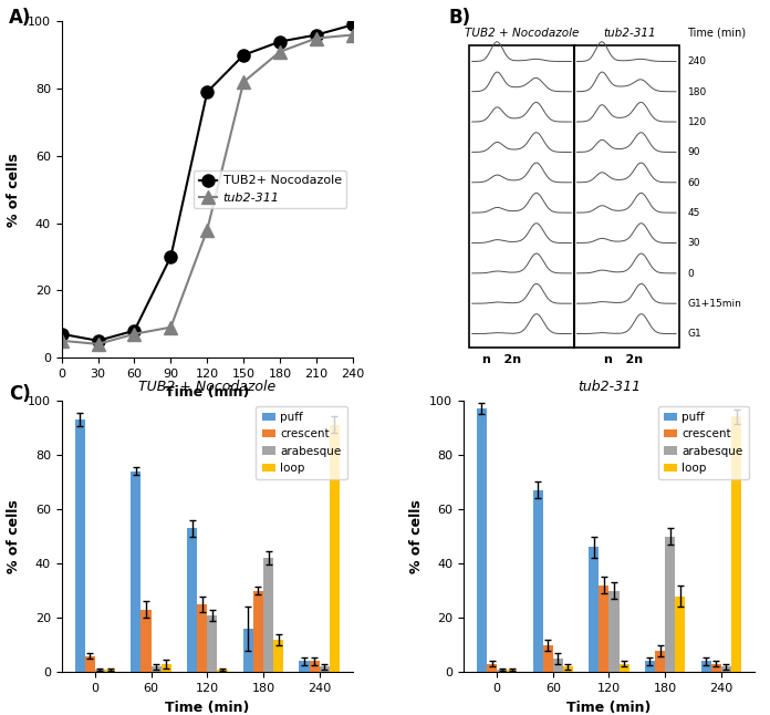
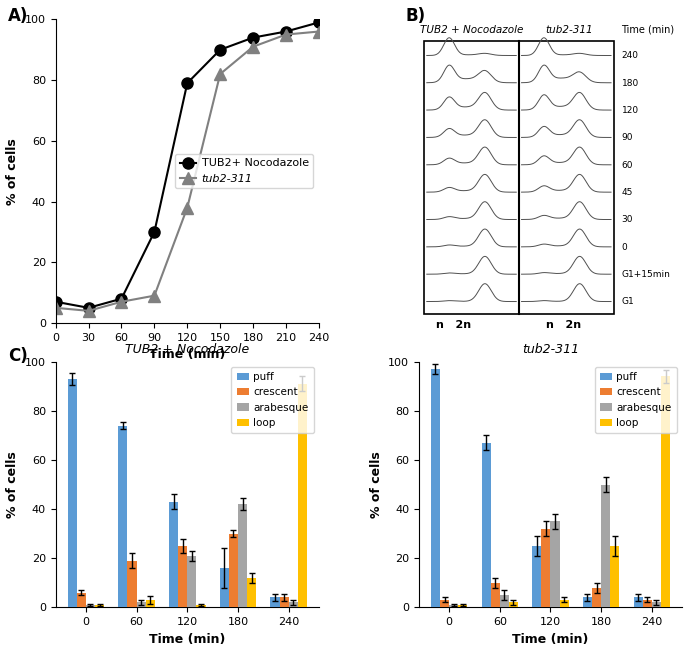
TUB2 + Nocodazole/crescent/60: 23 -> 19
TUB2 + Nocodazole/puff/120: 53 -> 43
tub2-311/puff/120: 46 -> 25
tub2-311/arabesque/120: 30 -> 35
tub2-311/loop/180: 28 -> 25
